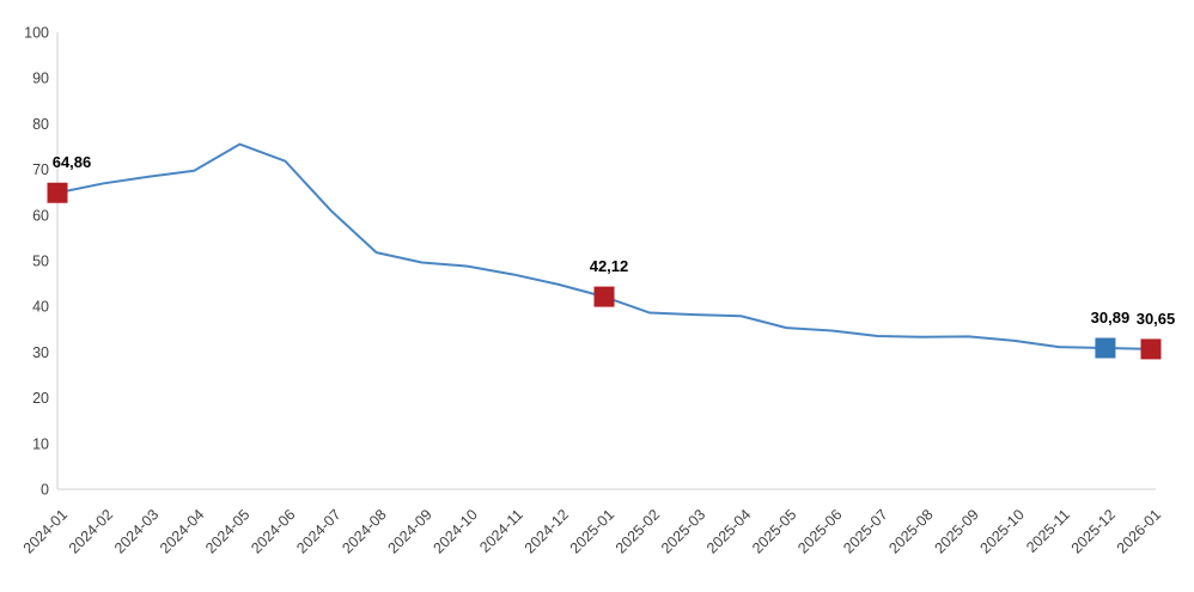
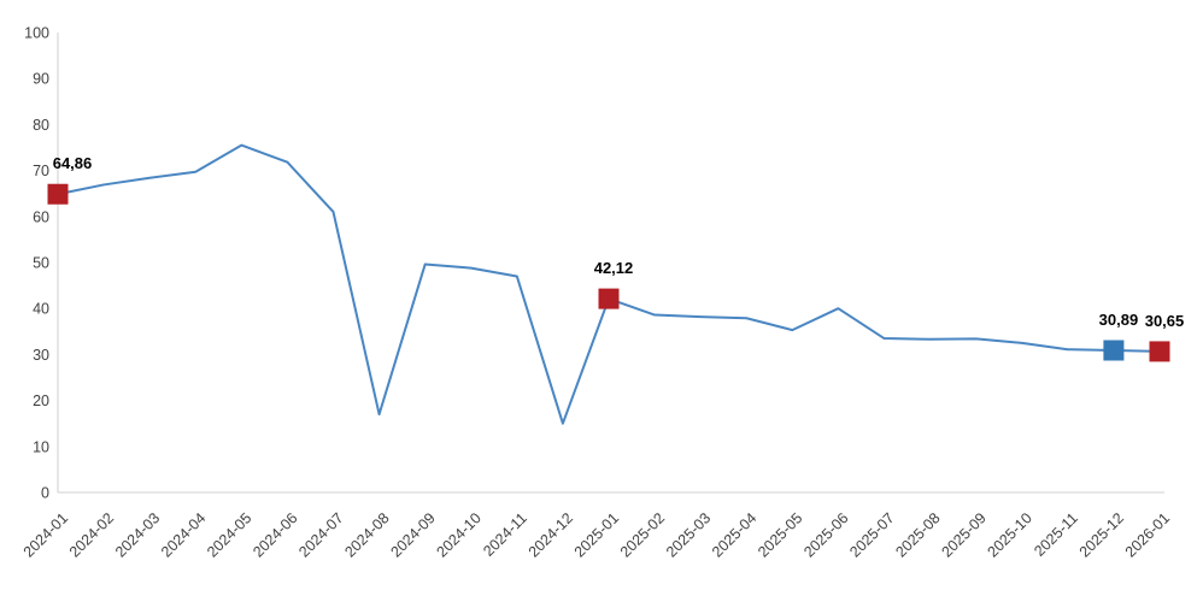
2024-08: 52 -> 17
2024-12: 45 -> 15
2025-06: 35 -> 40
